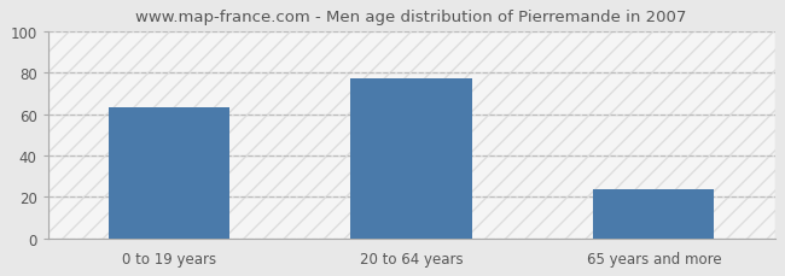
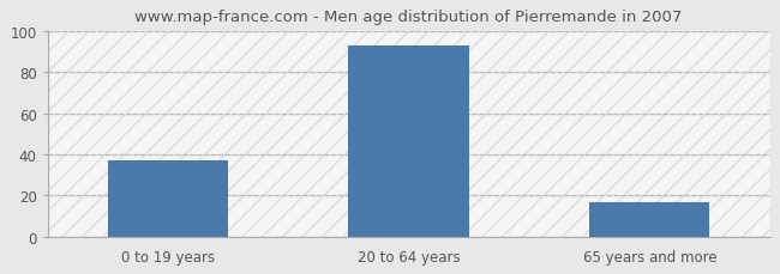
0 to 19 years: 63 -> 37
20 to 64 years: 77 -> 93
65 years and more: 24 -> 17
